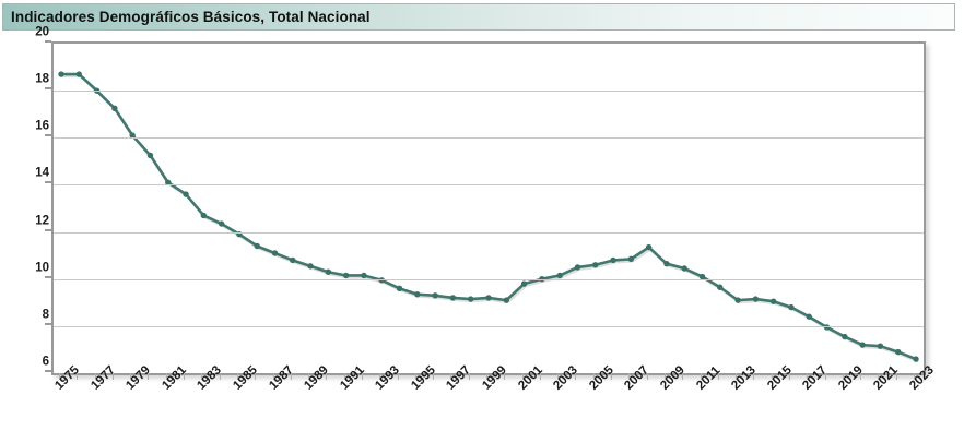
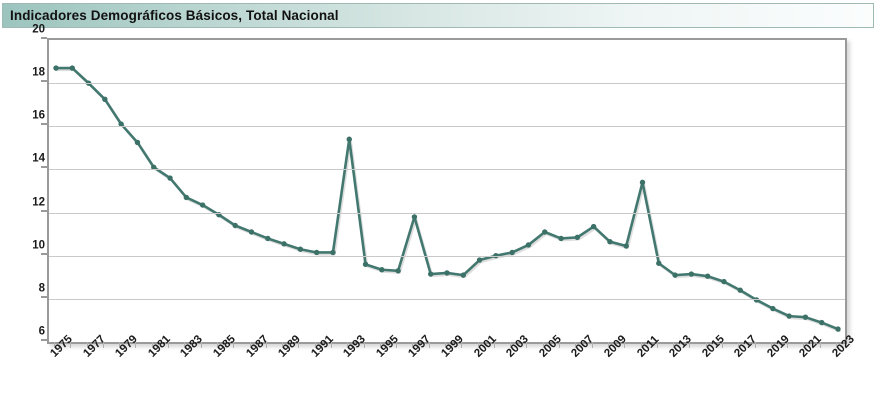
1993: 9.9 -> 15.4
1997: 9.2 -> 11.8
2005: 10.6 -> 11.1
2011: 10.1 -> 13.4
